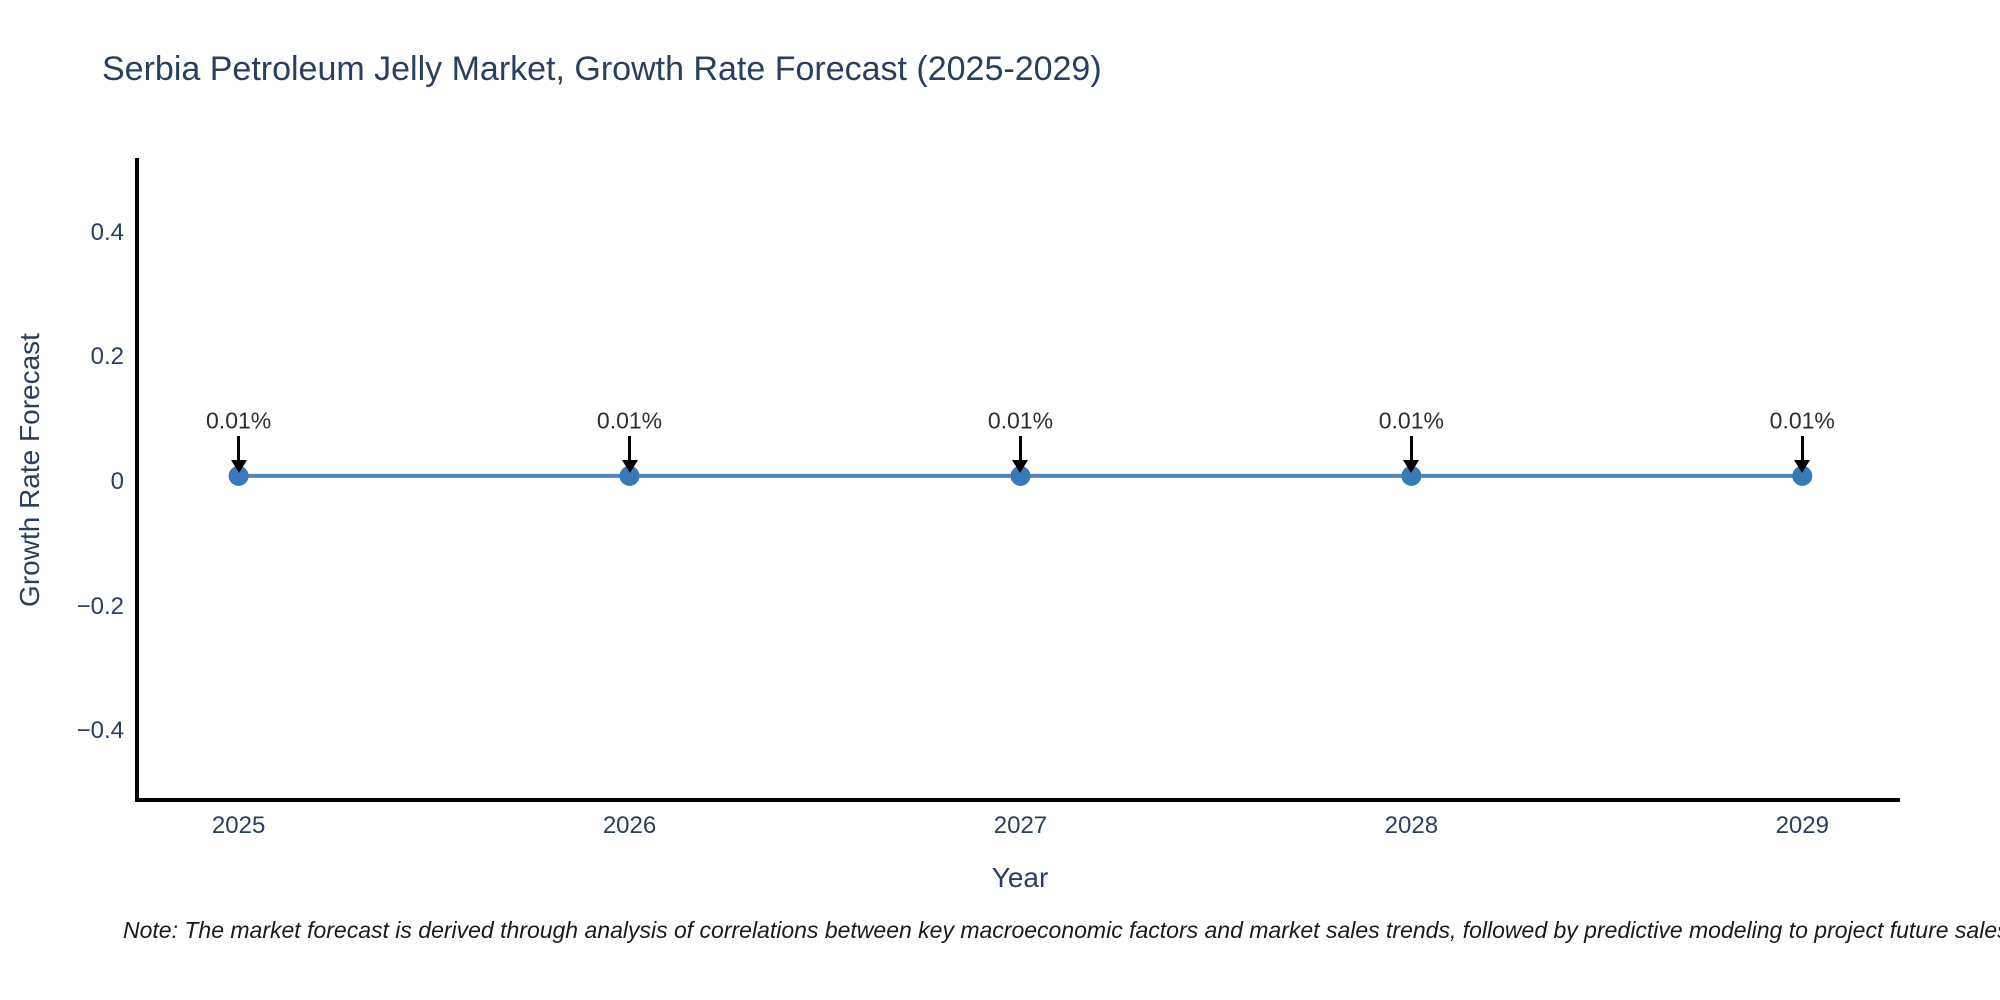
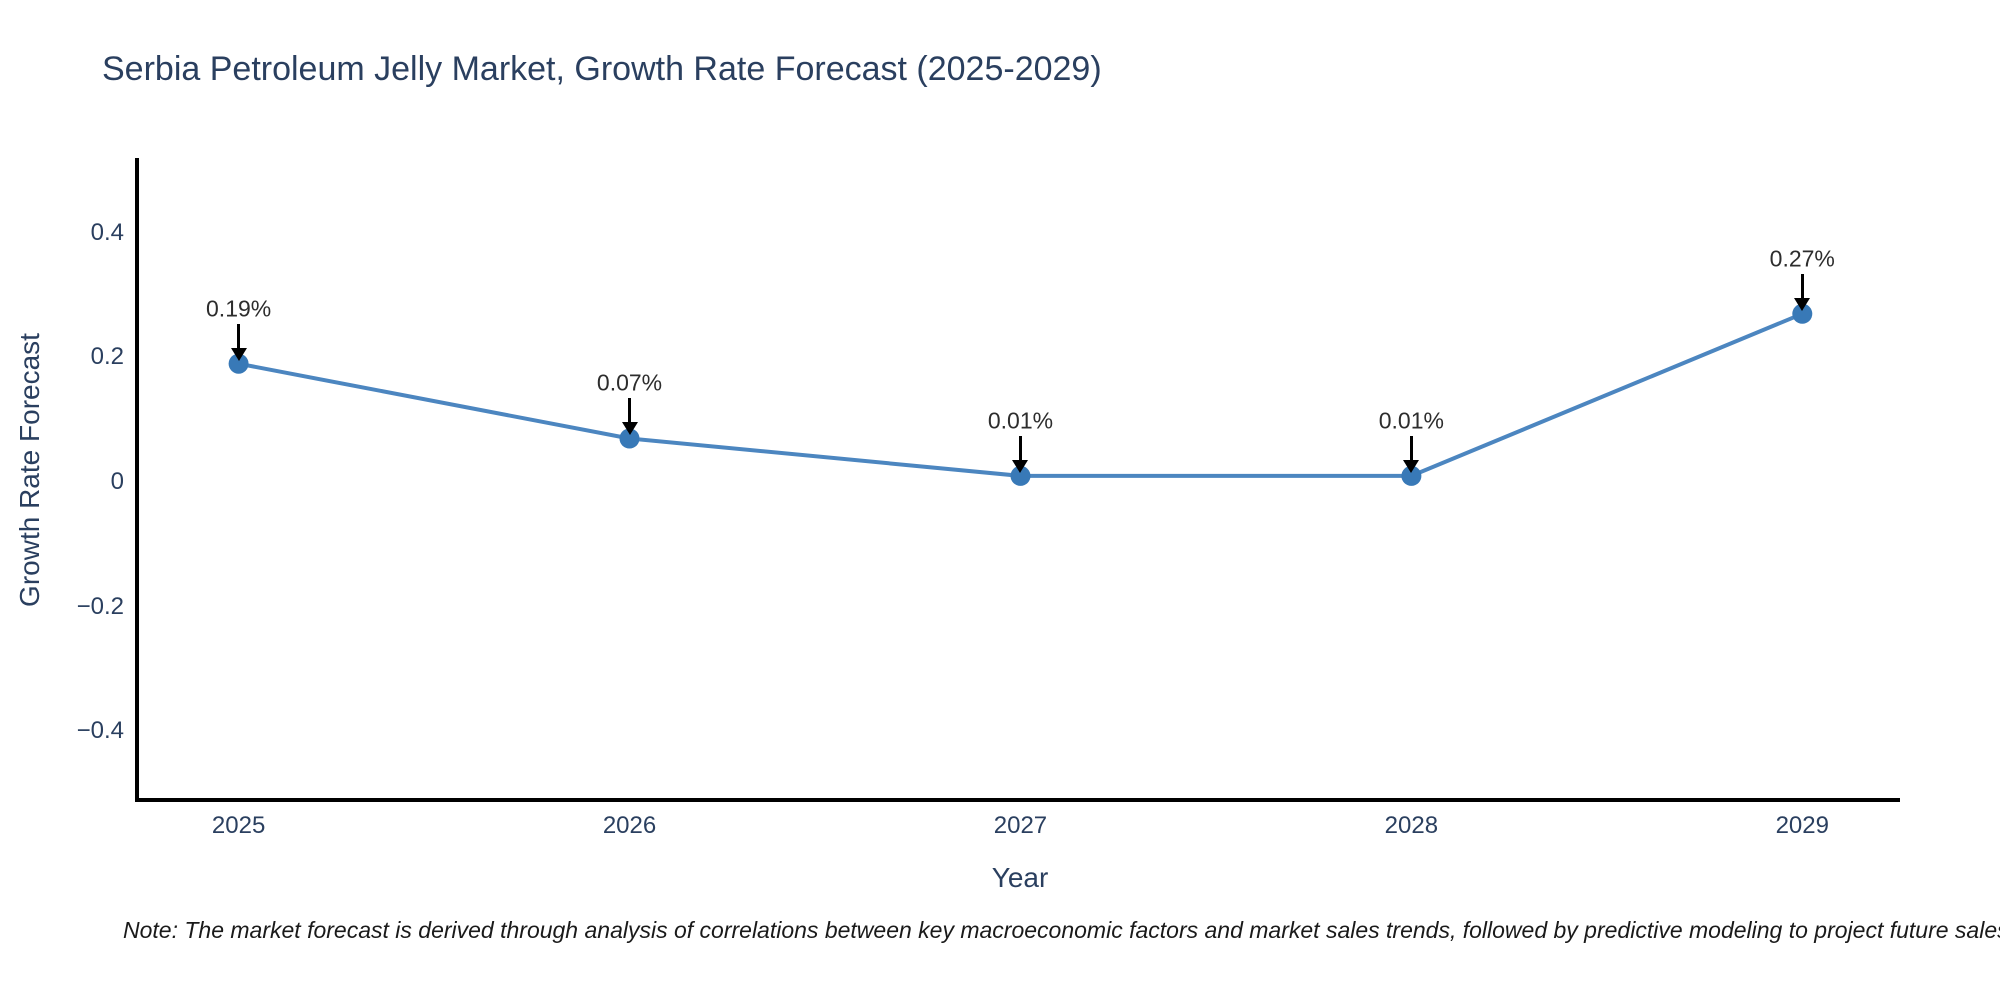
2025: 0.01% -> 0.19%
2026: 0.01% -> 0.07%
2029: 0.01% -> 0.27%
